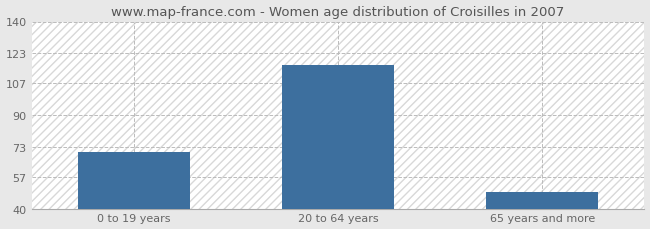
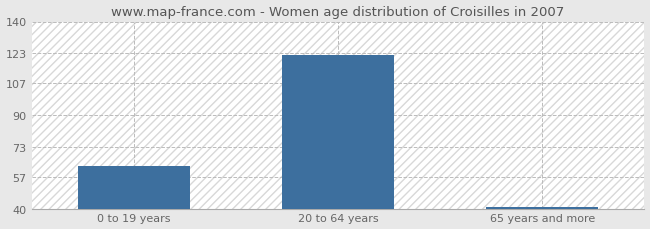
0 to 19 years: 70 -> 63
20 to 64 years: 117 -> 122
65 years and more: 49 -> 41
